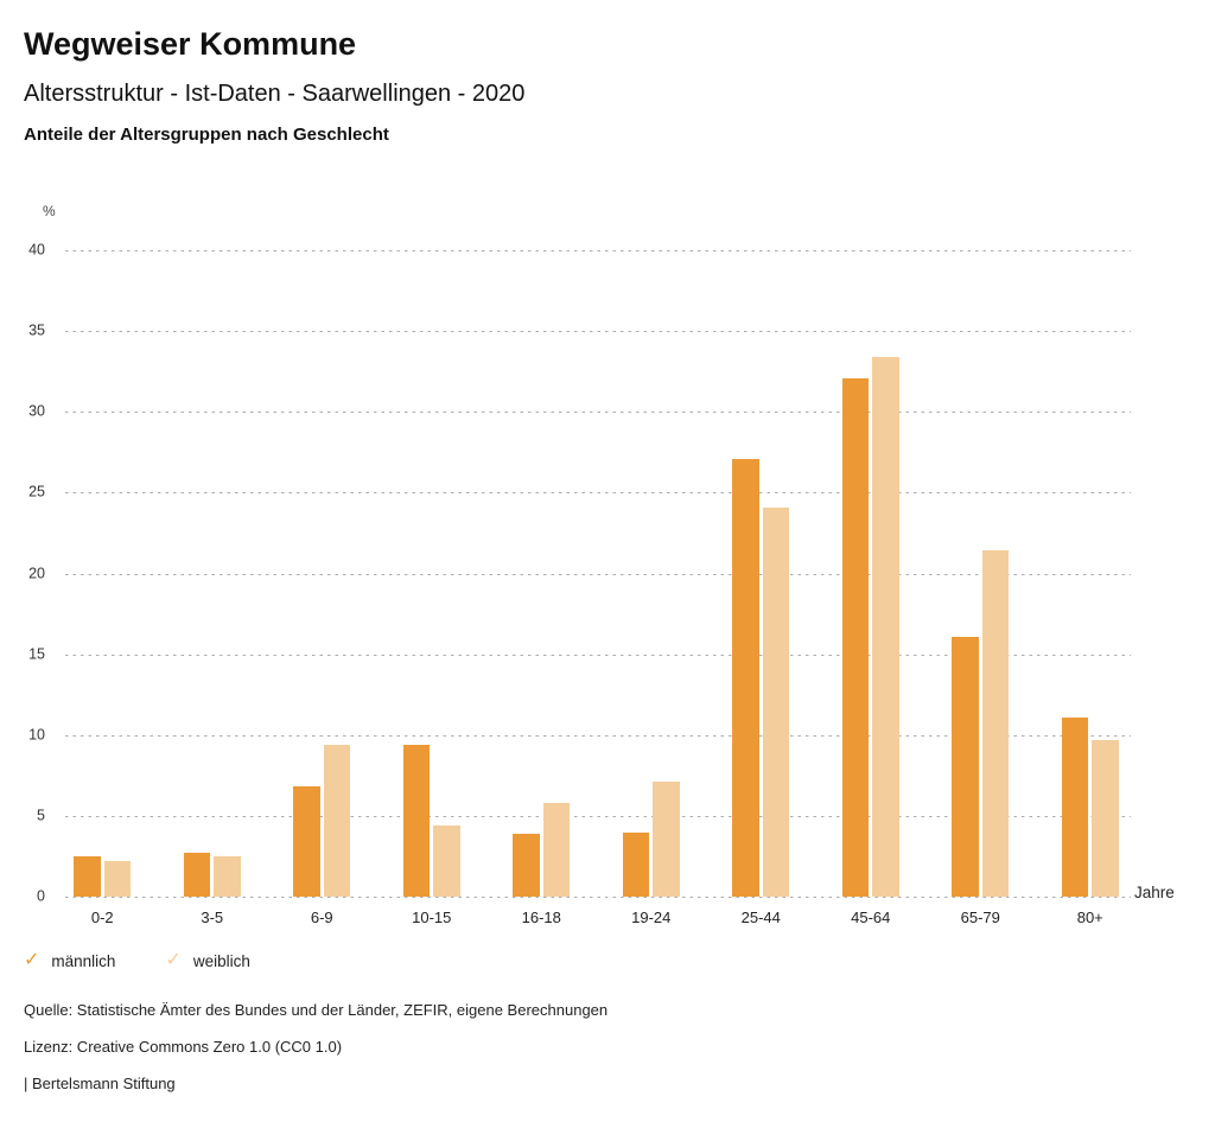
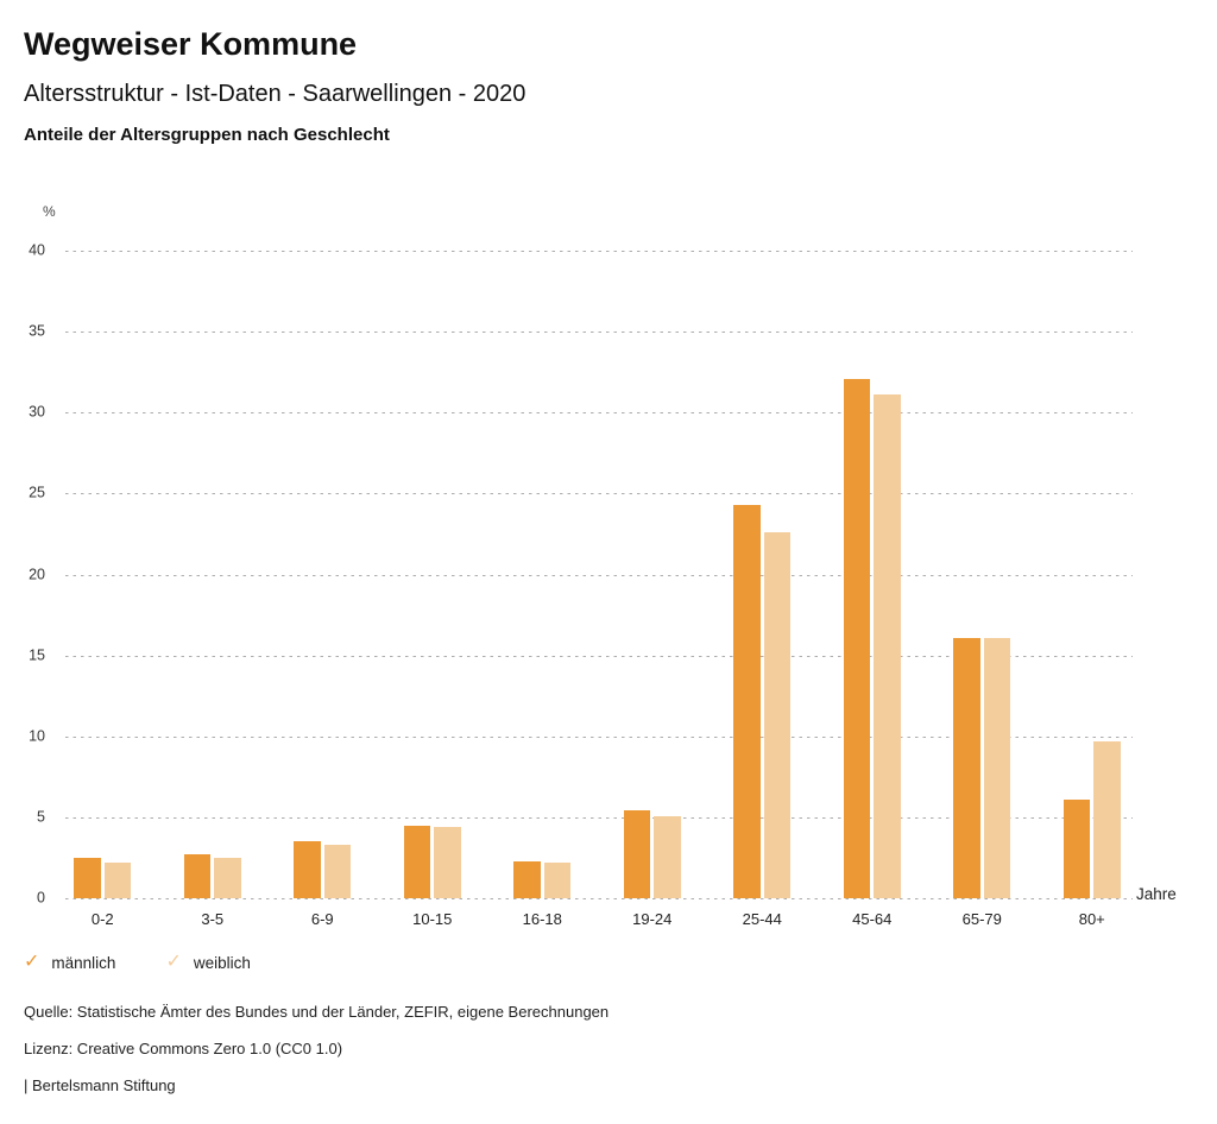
männlich/6-9: 6.8 -> 3.5
weiblich/6-9: 9.4 -> 3.3
männlich/10-15: 9.4 -> 4.5
männlich/16-18: 3.9 -> 2.3
weiblich/16-18: 5.8 -> 2.2
männlich/19-24: 4.0 -> 5.4
weiblich/19-24: 7.1 -> 5.1
männlich/25-44: 27.1 -> 24.3
weiblich/25-44: 24.1 -> 22.6
weiblich/45-64: 33.4 -> 31.1
weiblich/65-79: 21.4 -> 16.1
männlich/80+: 11.1 -> 6.1
